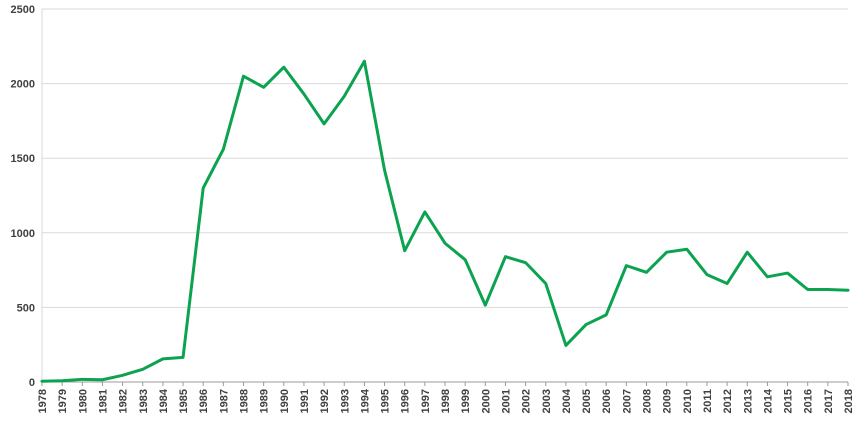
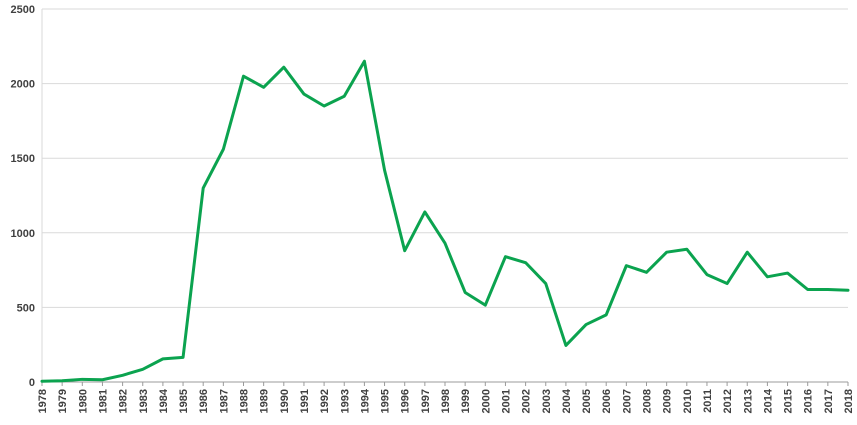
1992: 1730 -> 1850
1999: 820 -> 600
